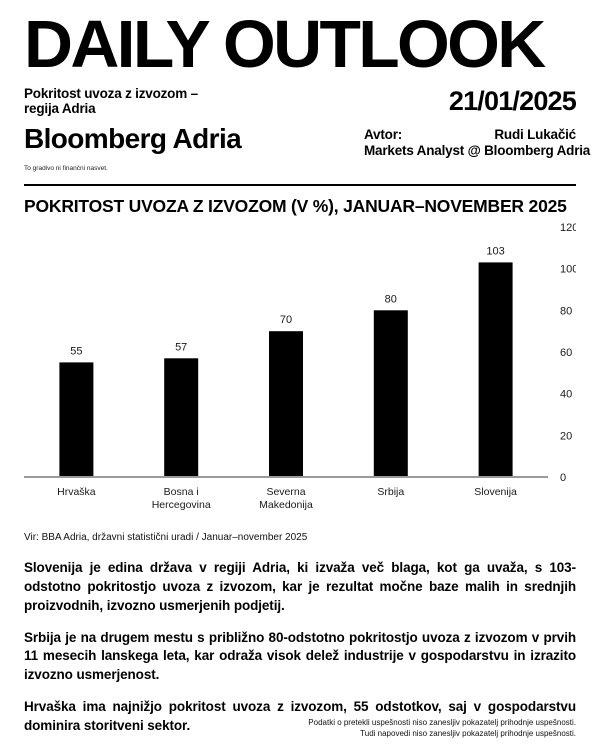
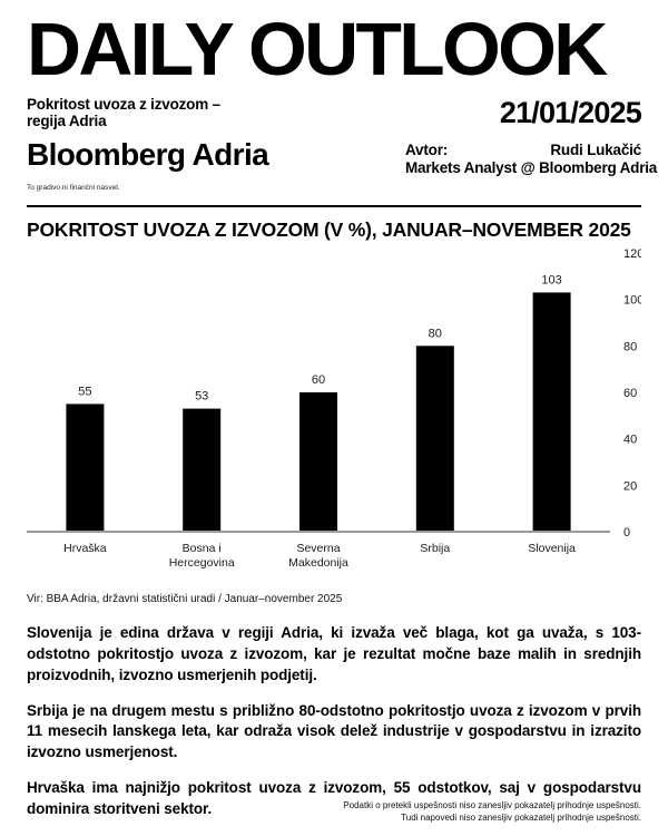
Bosna i Hercegovina: 57 -> 53
Severna Makedonija: 70 -> 60
